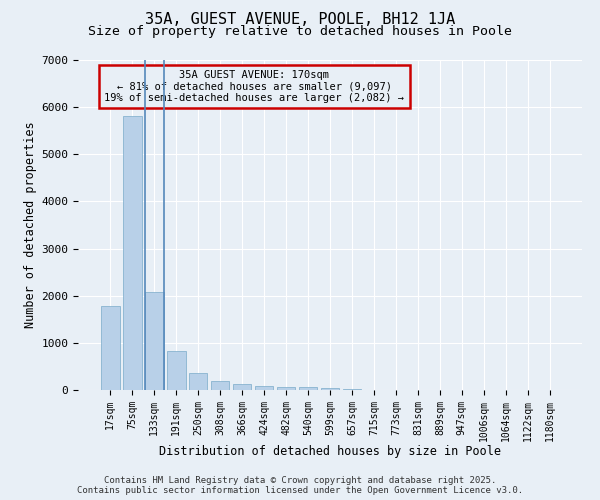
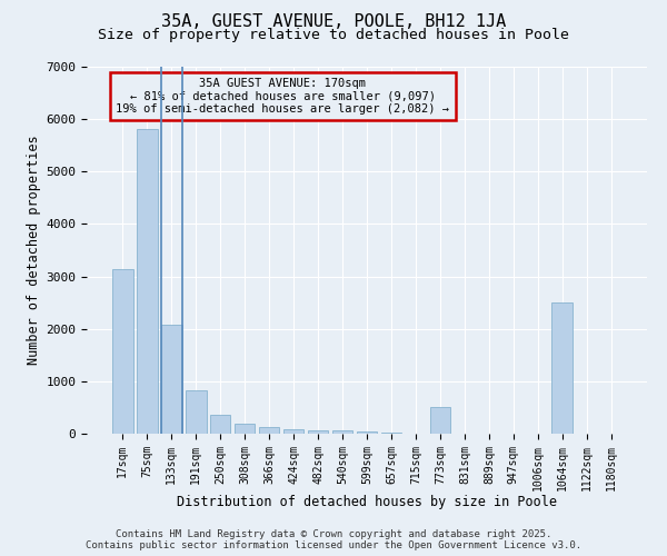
17sqm: 1780 -> 3150
773sqm: 0 -> 500
1064sqm: 0 -> 2500
